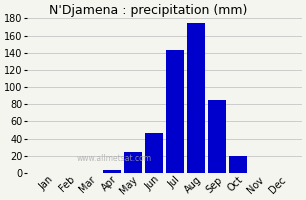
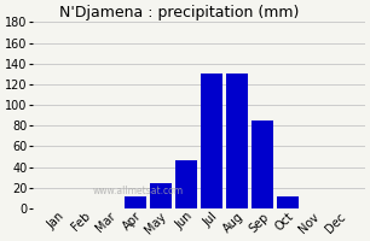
Apr: 3 -> 12
Jul: 143 -> 130
Aug: 175 -> 130
Oct: 20 -> 12
